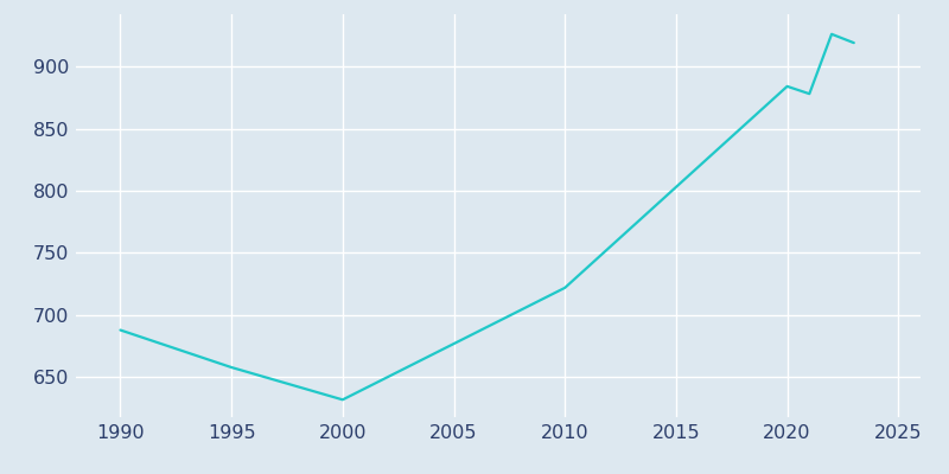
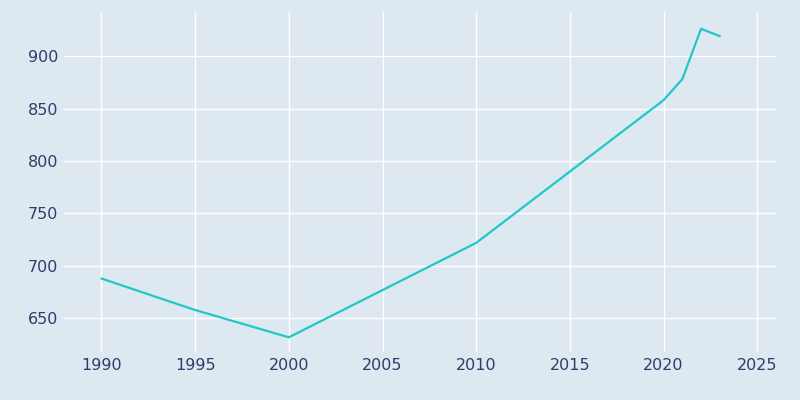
2020: 884 -> 858
